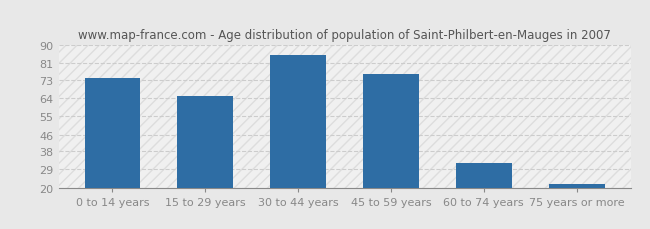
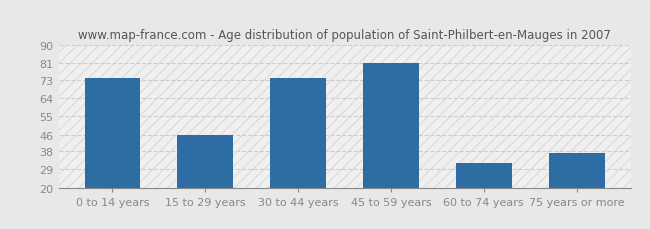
15 to 29 years: 65 -> 46
30 to 44 years: 85 -> 74
45 to 59 years: 76 -> 81
75 years or more: 22 -> 37
